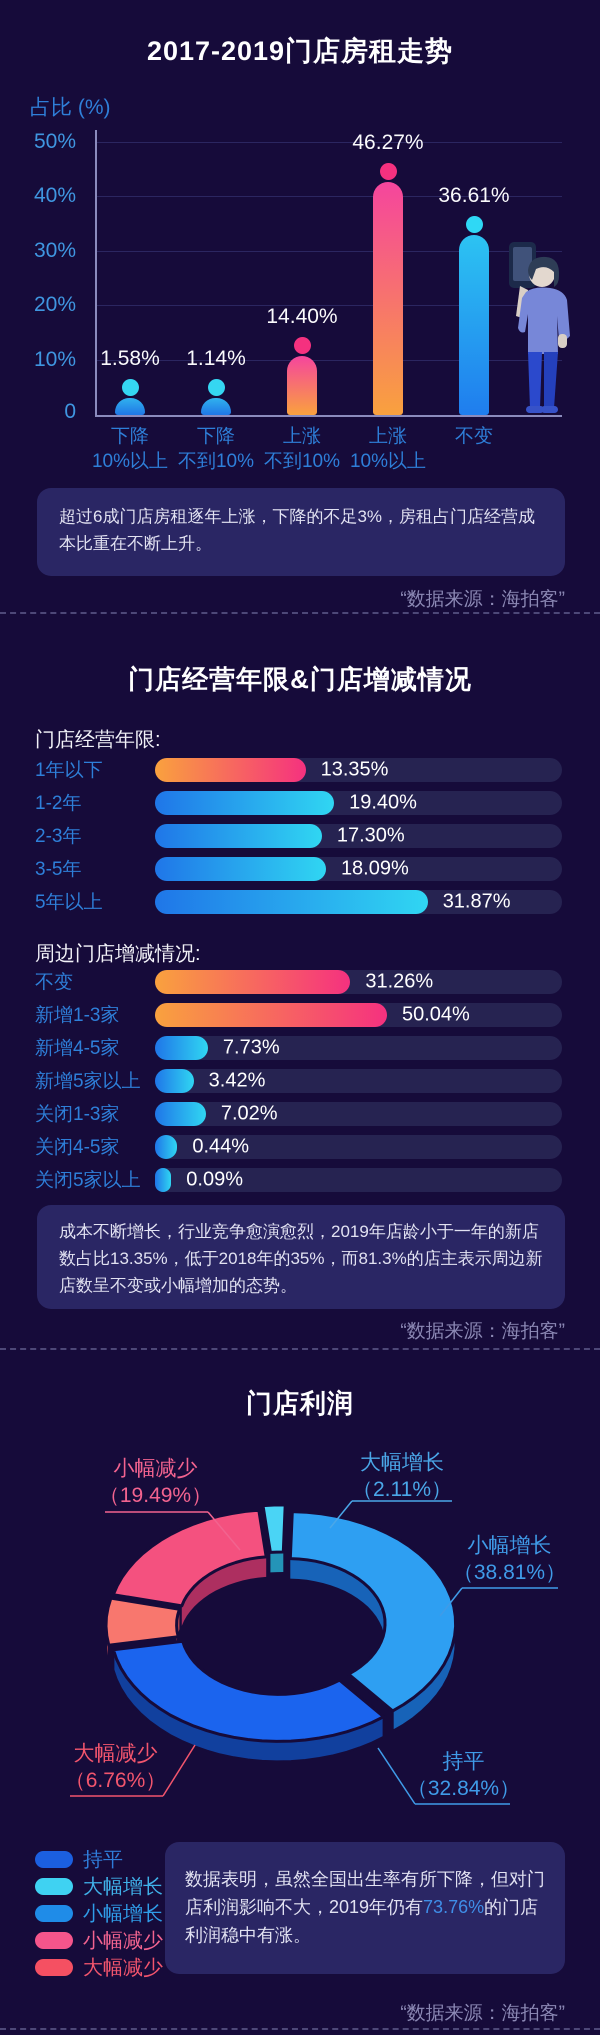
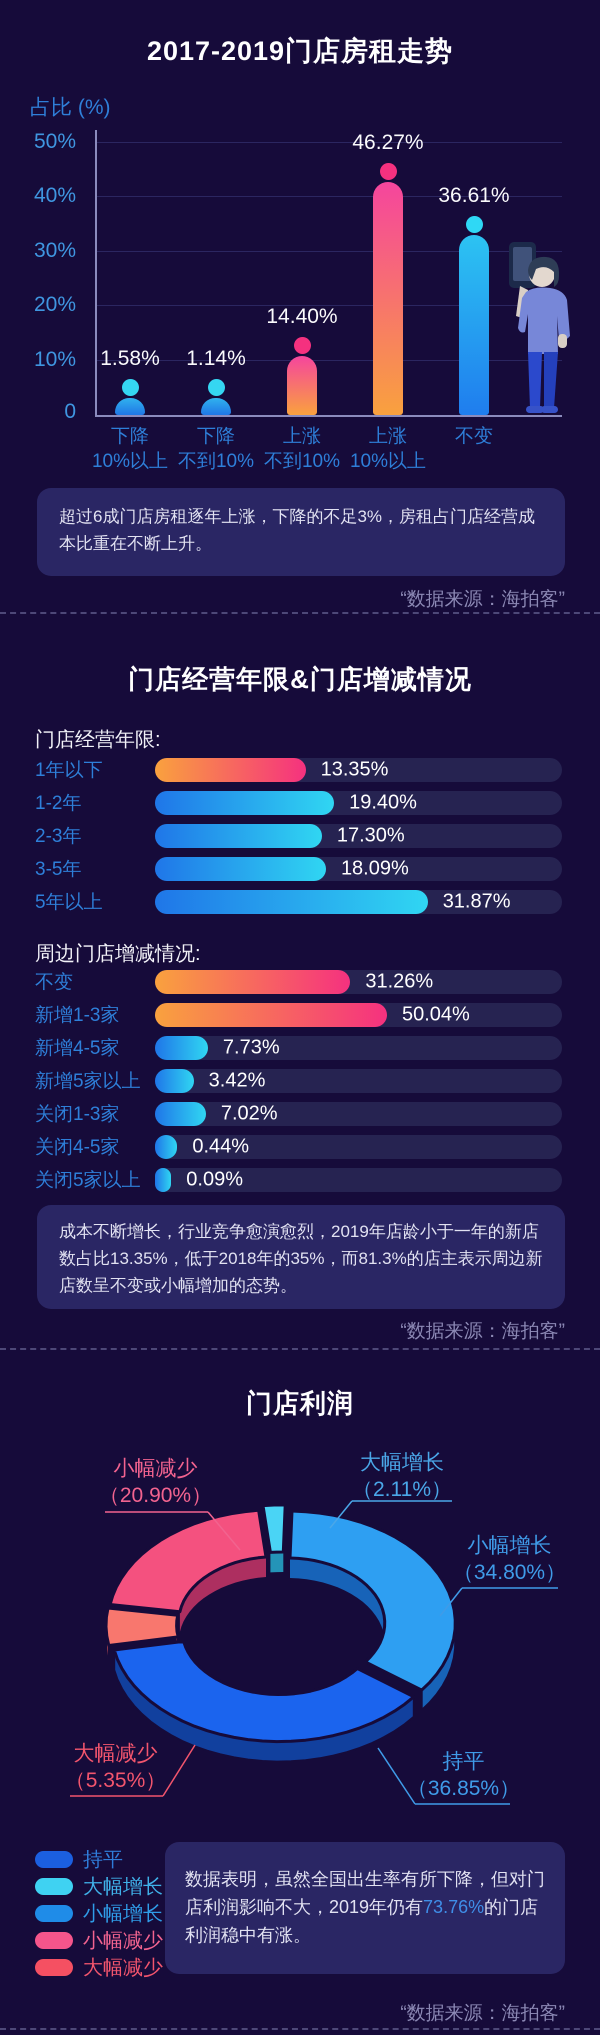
门店利润/小幅增长: 38.81 -> 34.80
门店利润/持平: 32.84 -> 36.85
门店利润/大幅减少: 6.76 -> 5.35
门店利润/小幅减少: 19.49 -> 20.90
